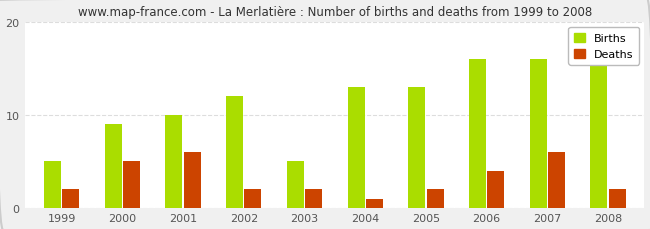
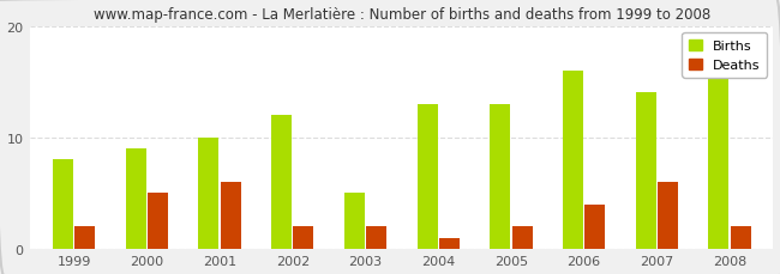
Births/1999: 5 -> 8
Births/2007: 16 -> 14
